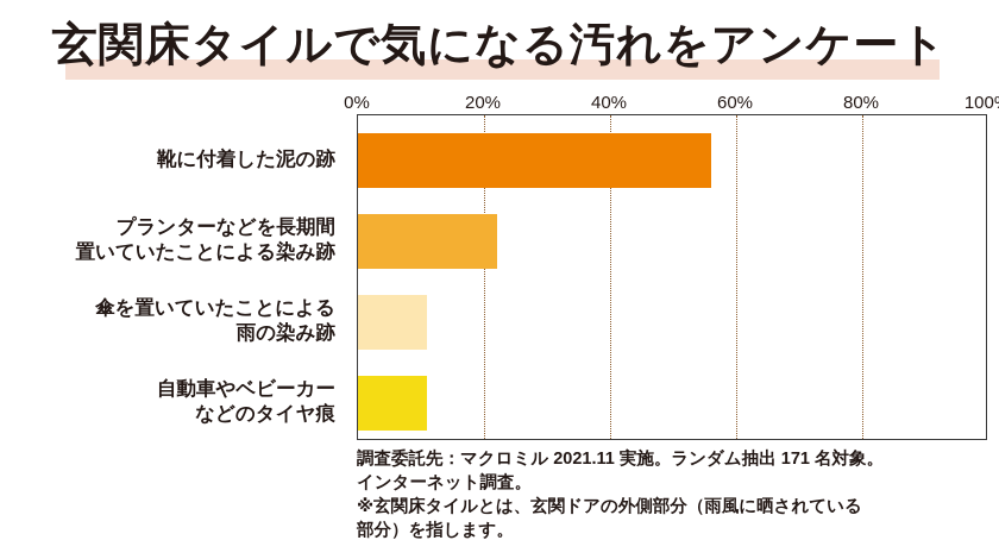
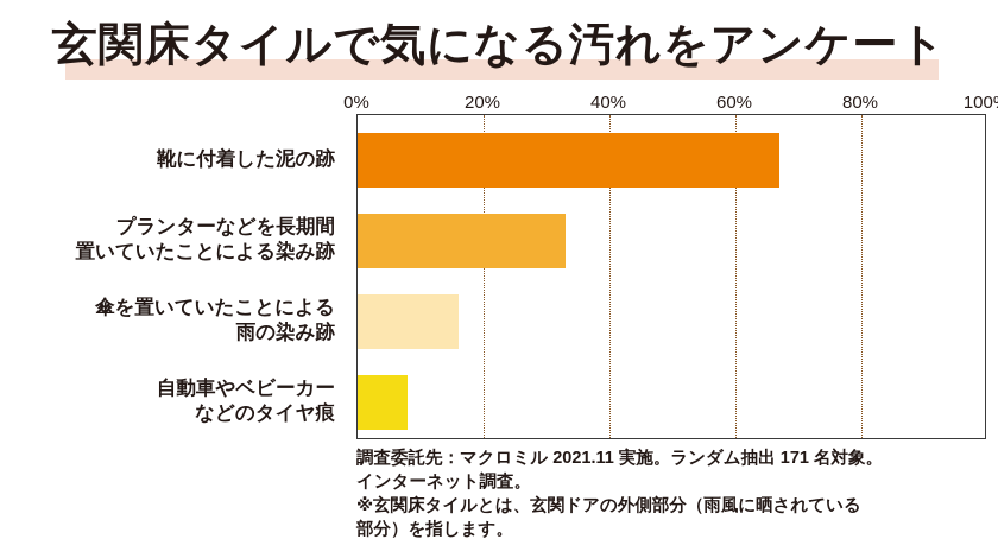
靴に付着した泥の跡: 56% -> 67%
プランターなどを長期間 置いていたことによる染み跡: 22% -> 33%
傘を置いていたことによる 雨の染み跡: 11% -> 16%
自動車やベビーカー などのタイヤ痕: 11% -> 8%
